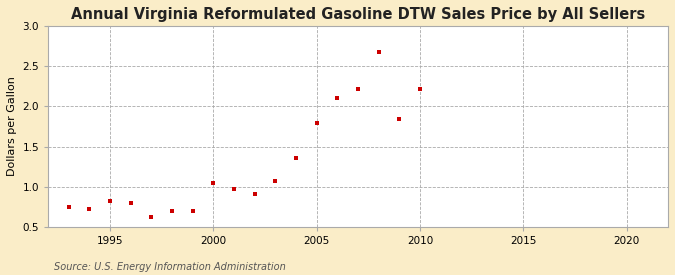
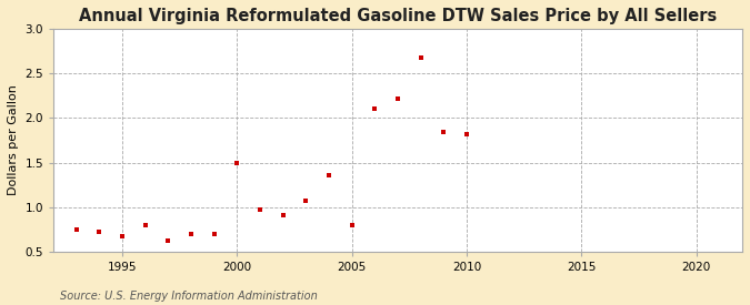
1995: 0.82 -> 0.68
2000: 1.05 -> 1.50
2005: 1.79 -> 0.80
2010: 2.22 -> 1.82
